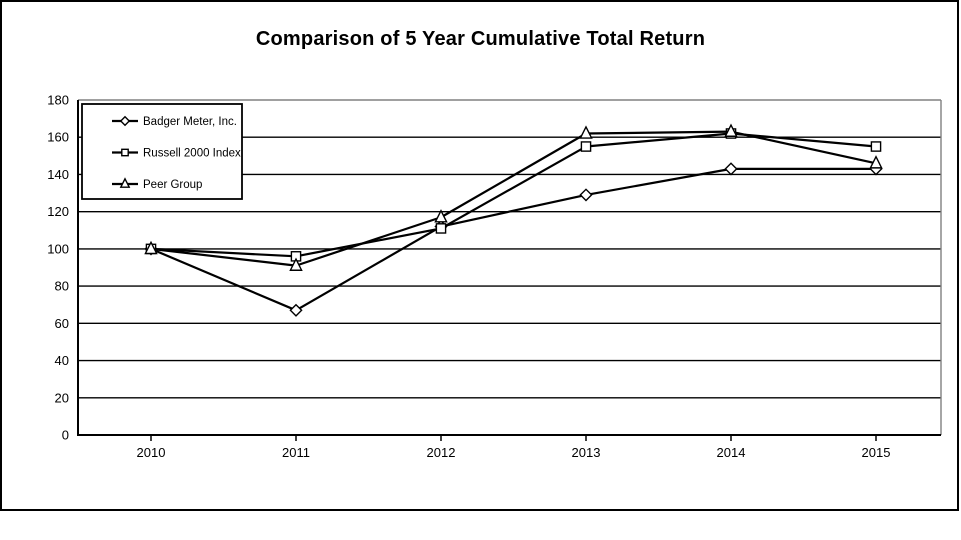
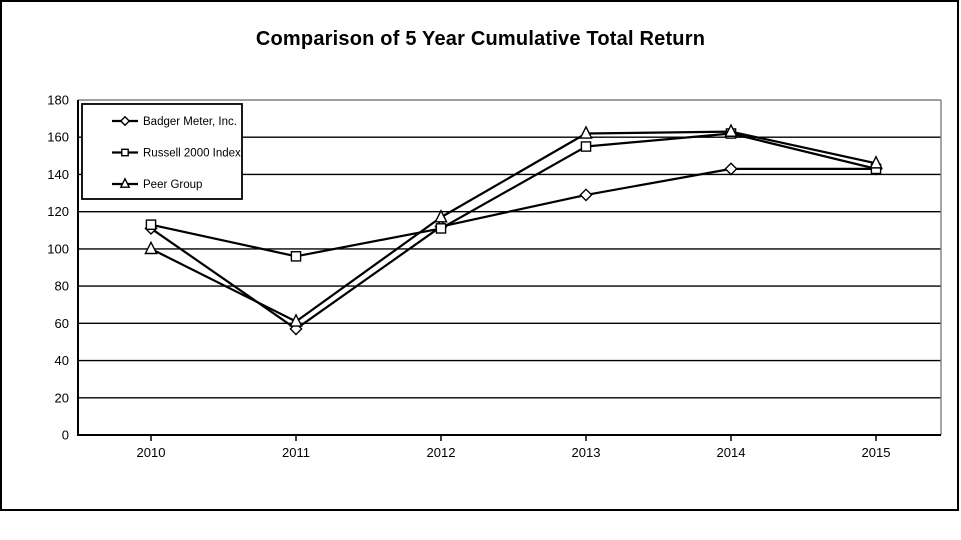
Badger Meter, Inc./2010: 100 -> 111
Russell 2000 Index/2010: 100 -> 113
Badger Meter, Inc./2011: 67 -> 57
Peer Group/2011: 91 -> 61
Russell 2000 Index/2015: 155 -> 143
